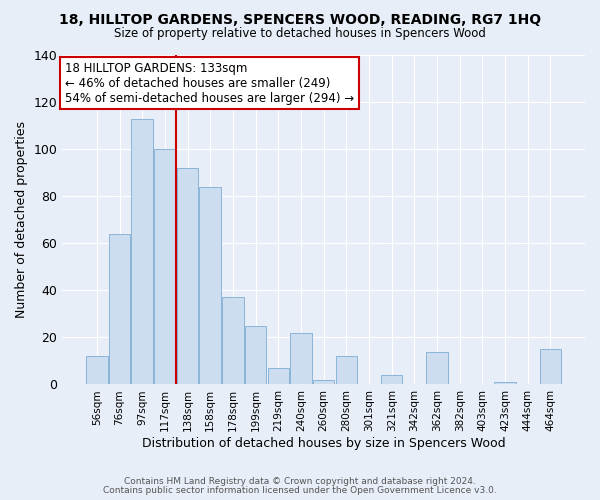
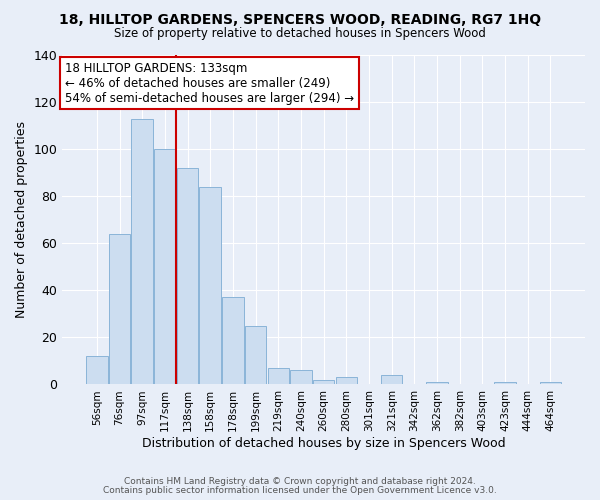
240sqm: 22 -> 6
280sqm: 12 -> 3
362sqm: 14 -> 1
464sqm: 15 -> 1
